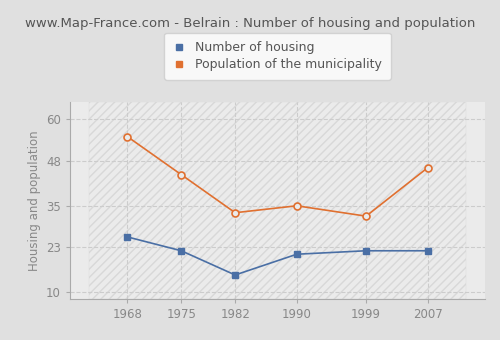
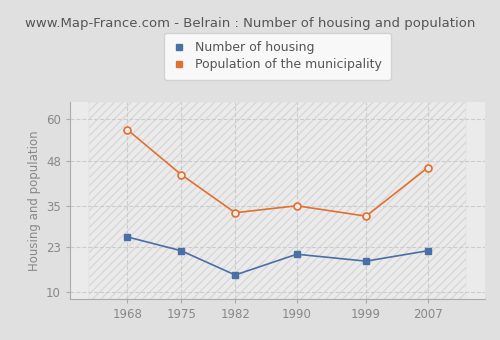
Population of the municipality/1968: 55 -> 57
Number of housing/1999: 22 -> 19
